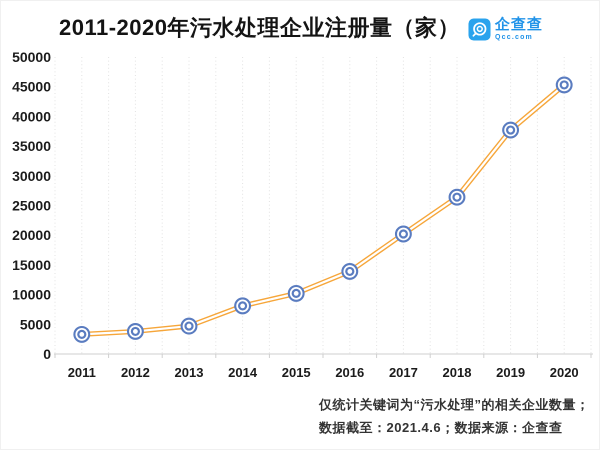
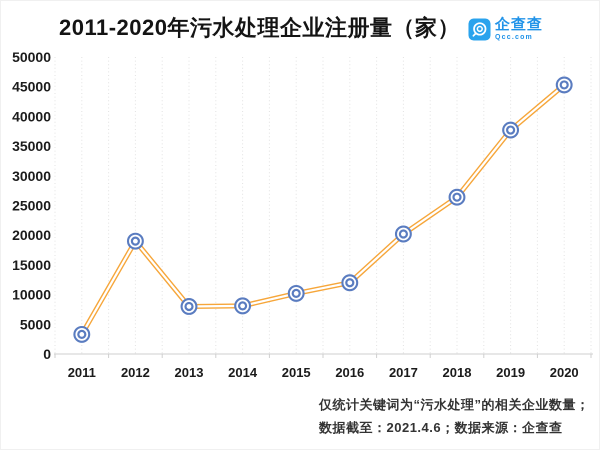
2012: 4000 -> 19000
2013: 5000 -> 8000
2016: 14000 -> 12000
